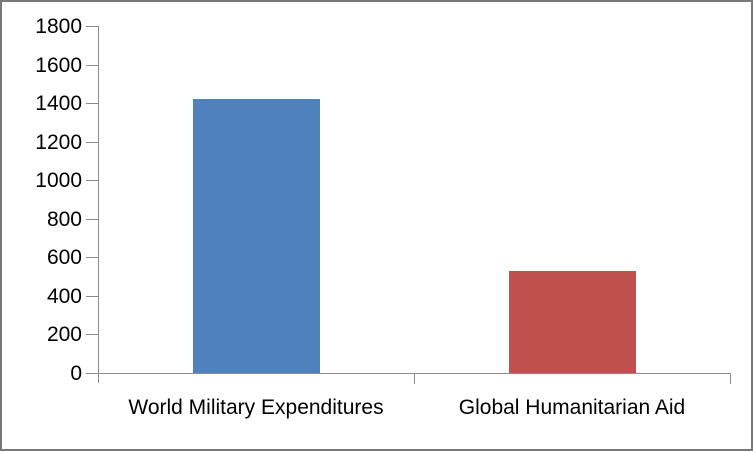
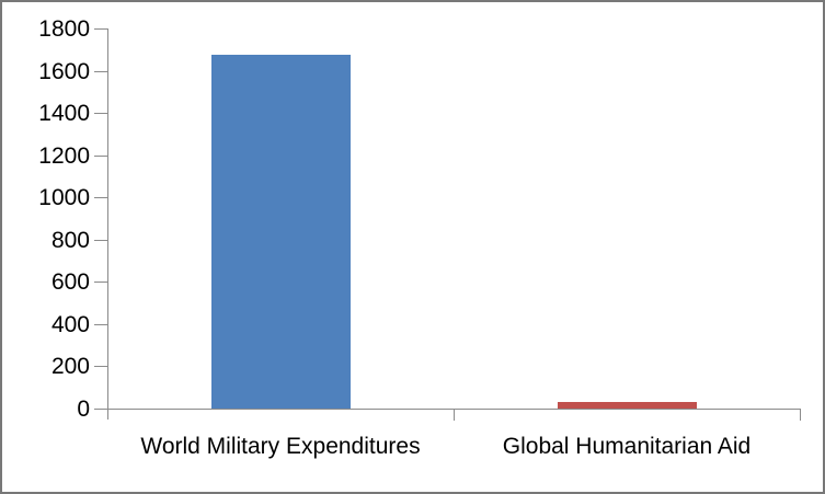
World Military Expenditures: 1420 -> 1680
Global Humanitarian Aid: 530 -> 30
